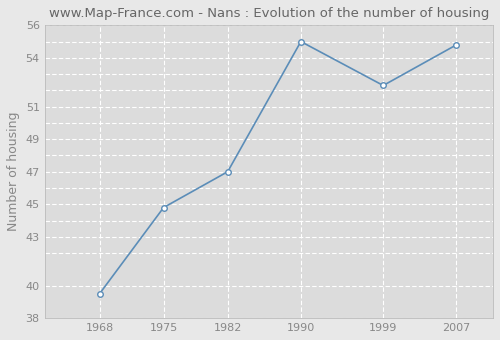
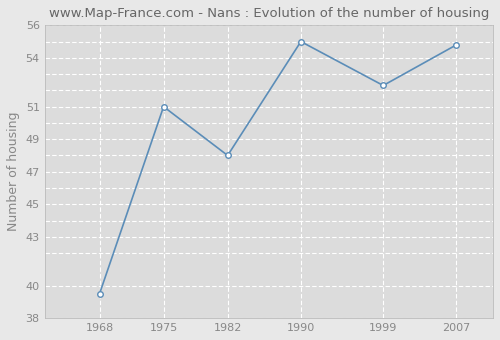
1975: 44.8 -> 51.0
1982: 47.0 -> 48.0
